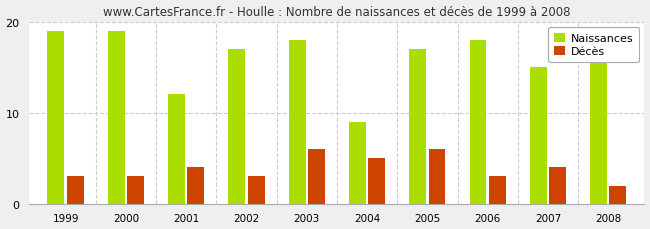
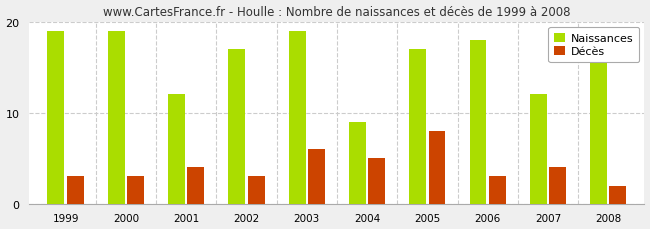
Naissances/2003: 18 -> 19
Décès/2005: 6 -> 8
Naissances/2007: 15 -> 12
